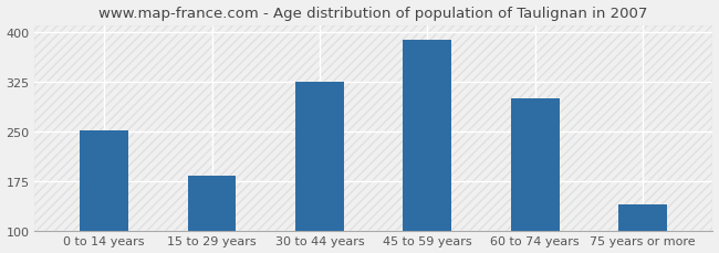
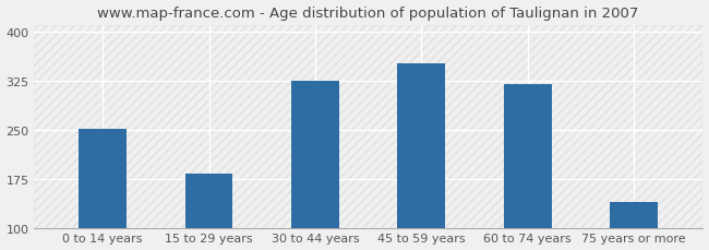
45 to 59 years: 388 -> 352
60 to 74 years: 300 -> 320
